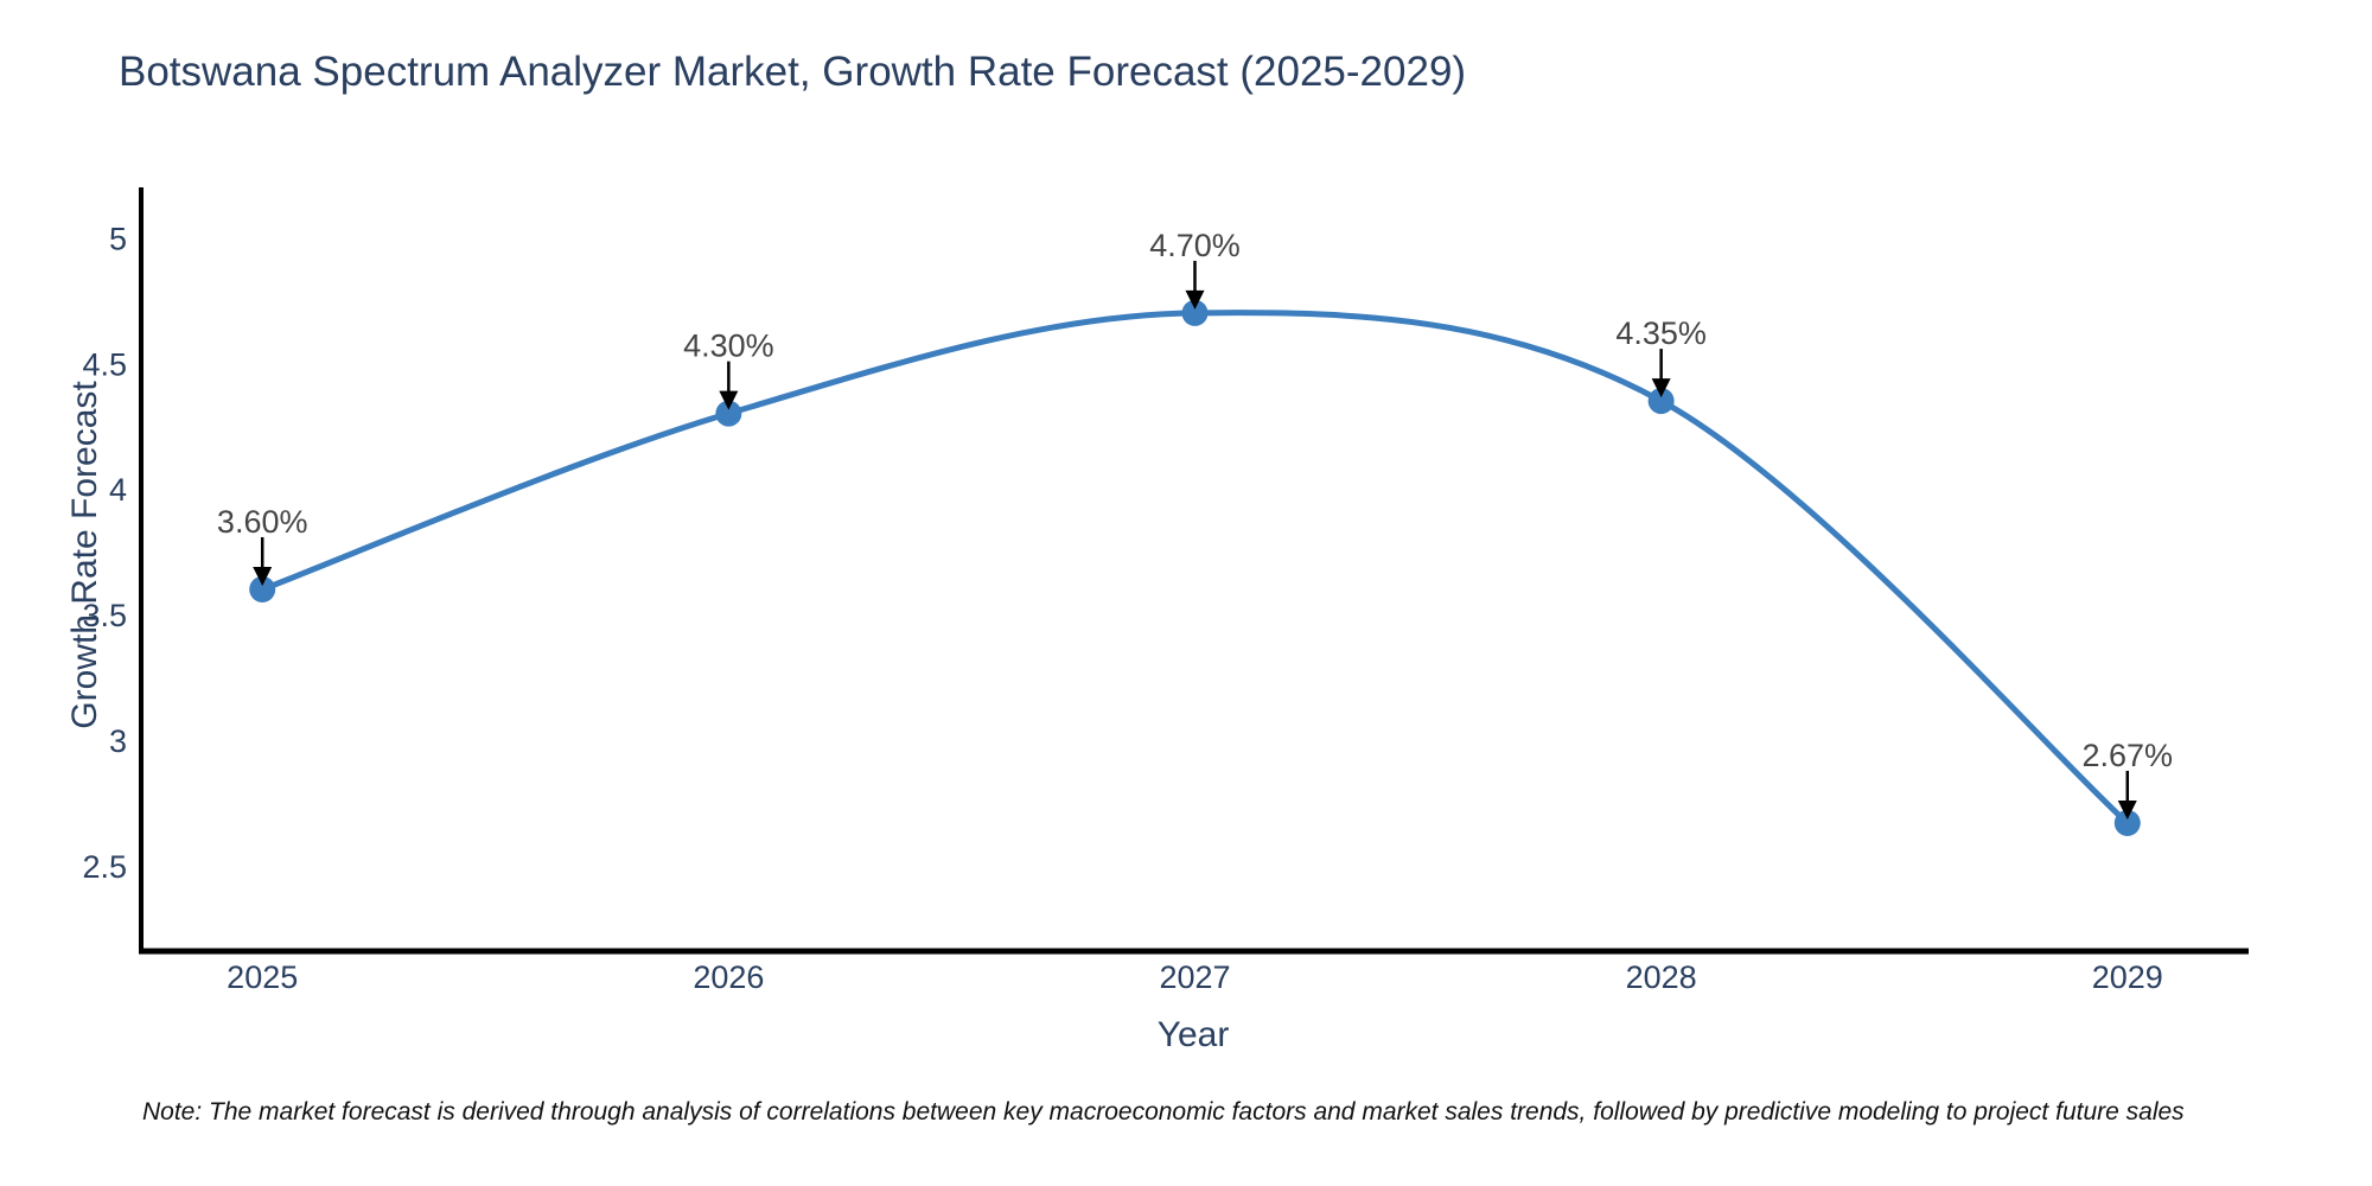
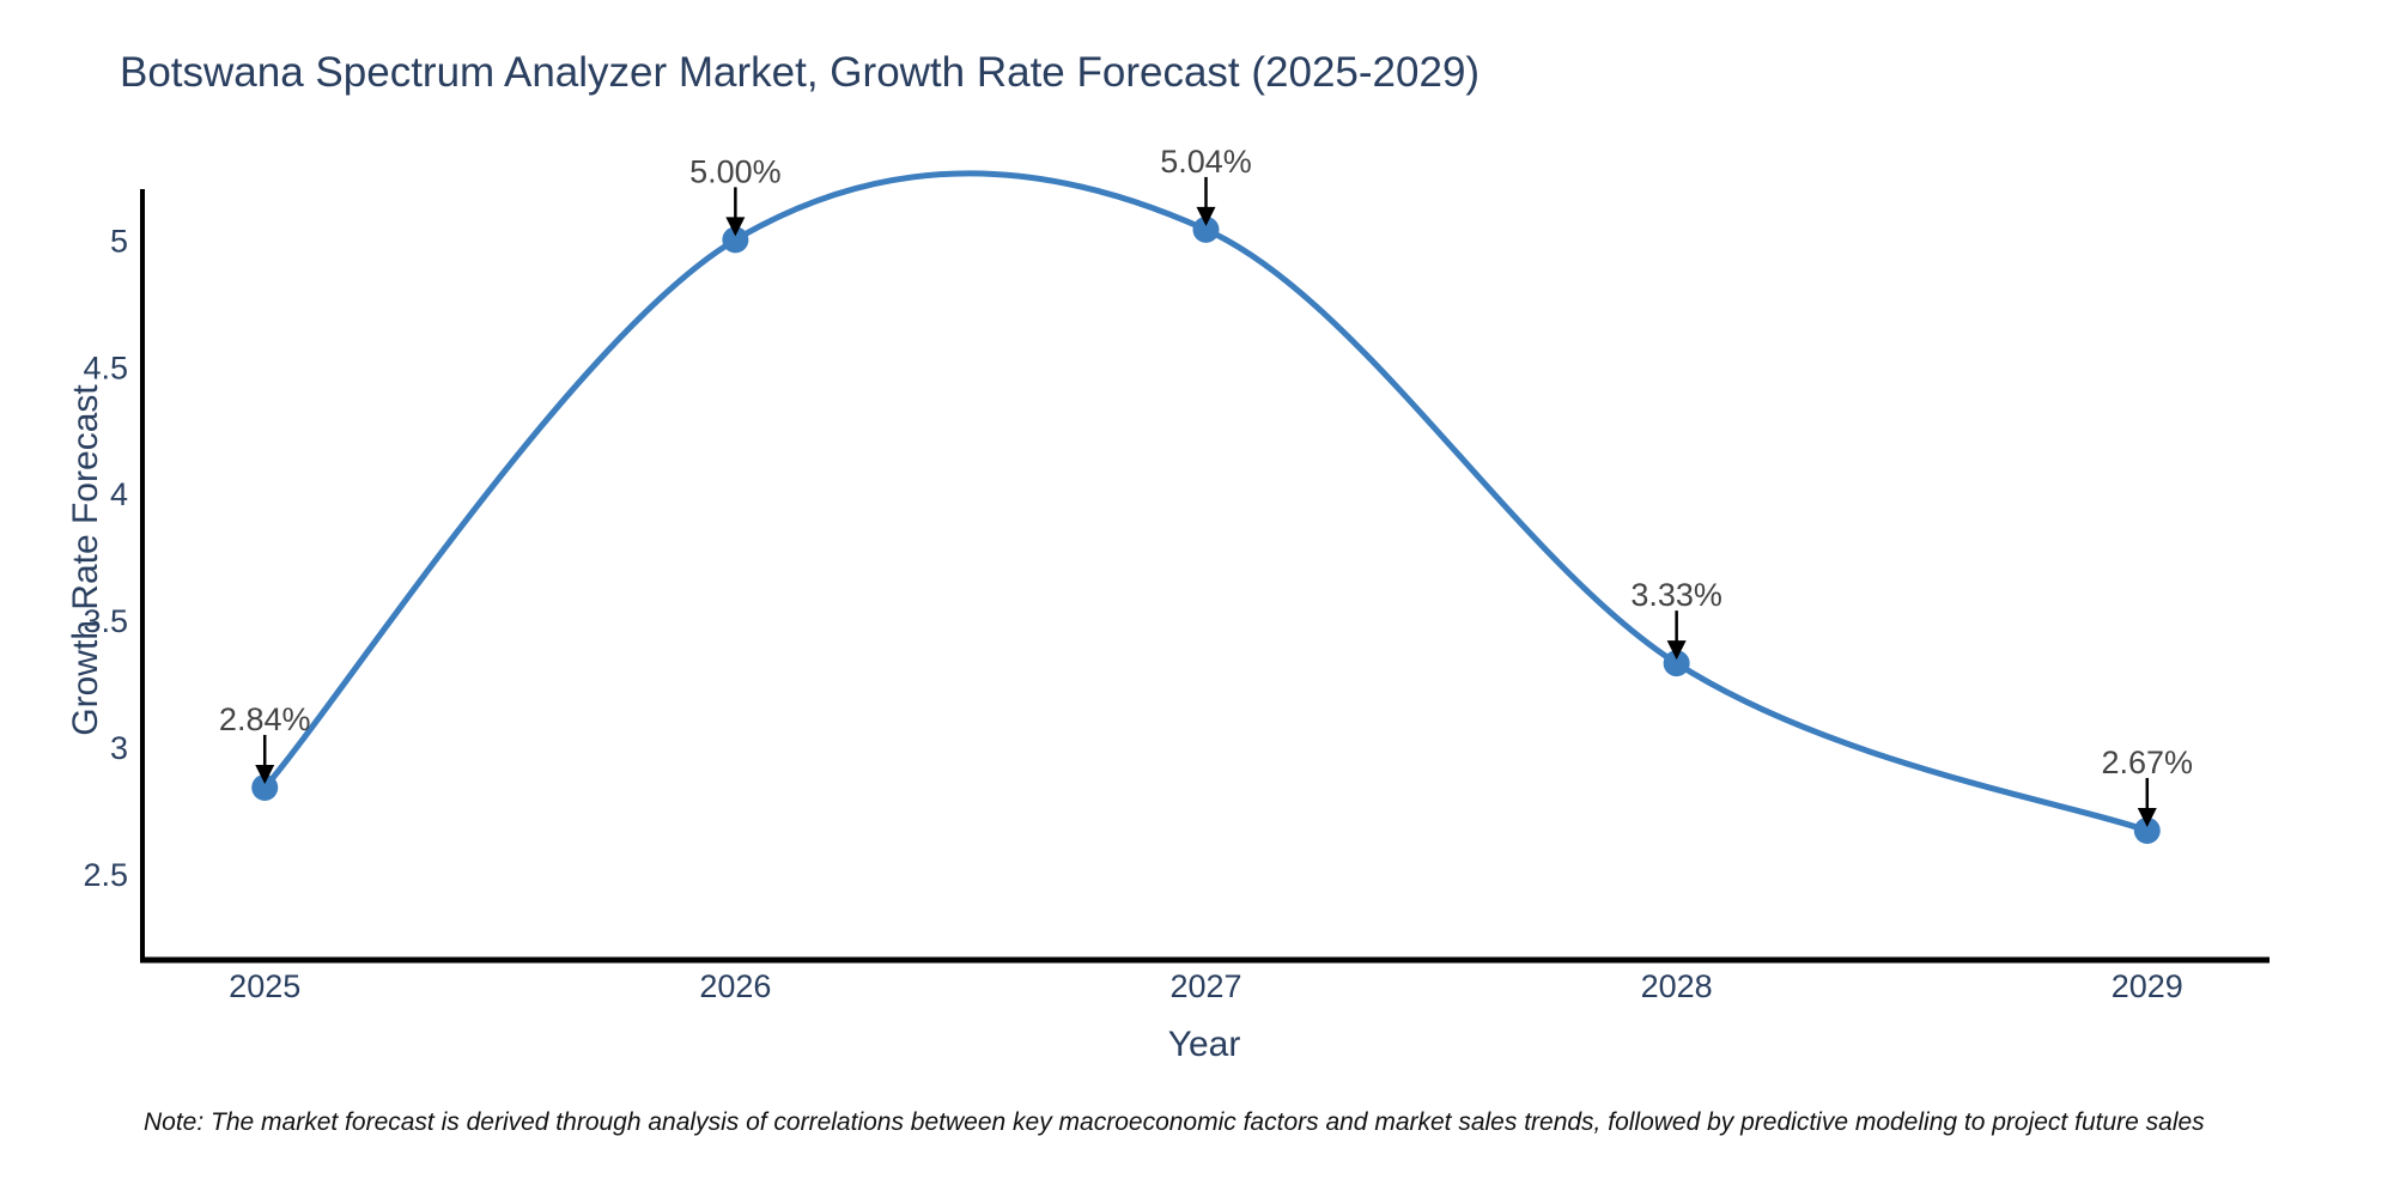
2025: 3.60% -> 2.84%
2026: 4.30% -> 5.00%
2027: 4.70% -> 5.04%
2028: 4.35% -> 3.33%
